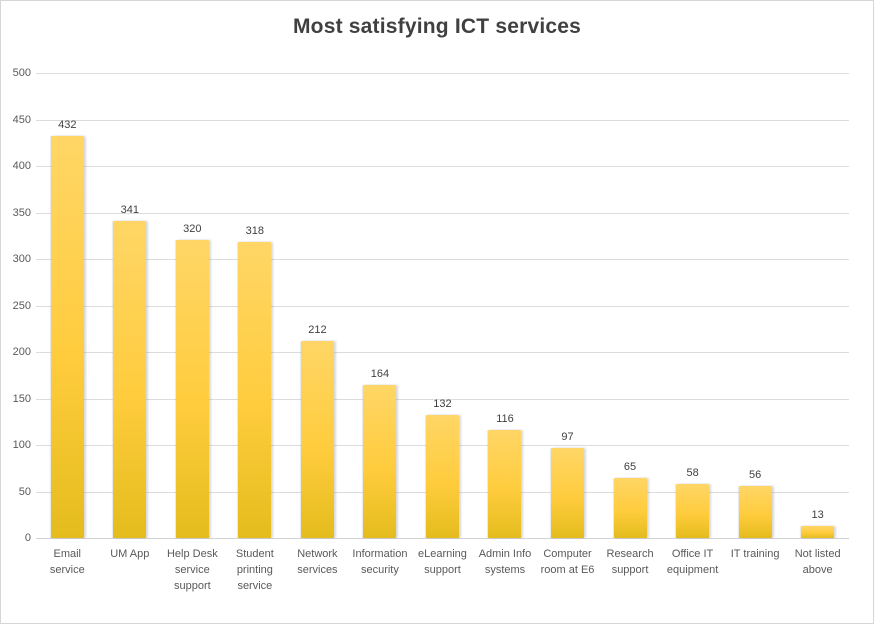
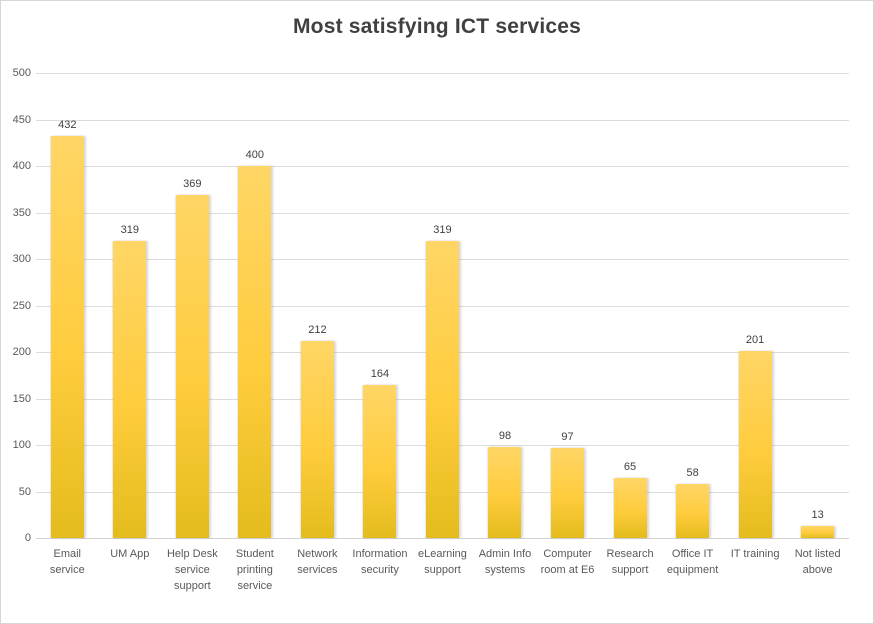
UM App: 341 -> 319
Help Desk service support: 320 -> 369
Student printing service: 318 -> 400
eLearning support: 132 -> 319
Admin Info systems: 116 -> 98
IT training: 56 -> 201
